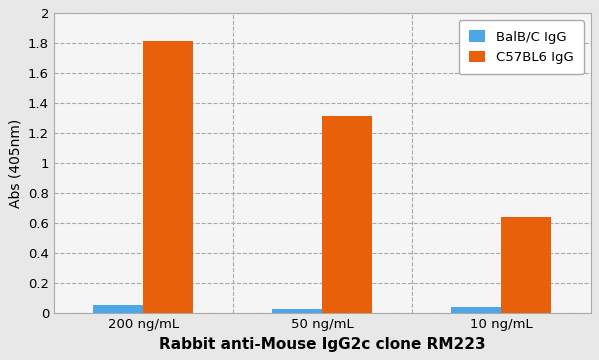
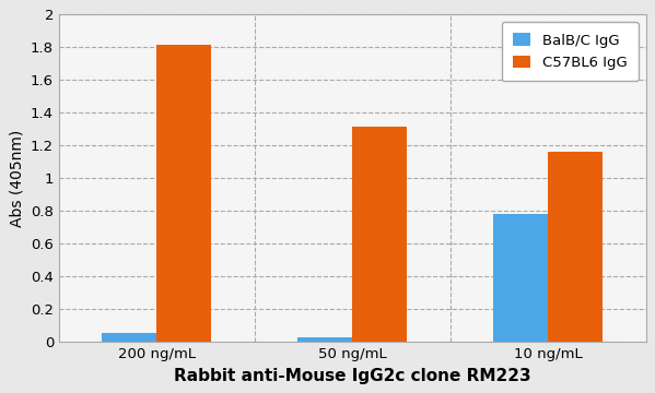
BalB/C IgG/10 ng/mL: 0.04 -> 0.78
C57BL6 IgG/10 ng/mL: 0.65 -> 1.16
